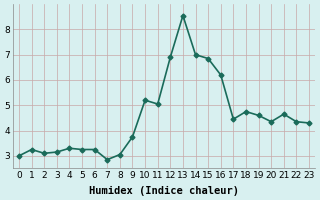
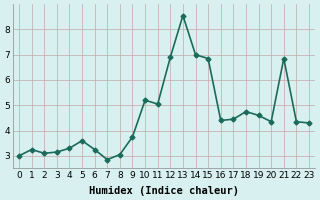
5: 3.25 -> 3.60
16: 6.20 -> 4.40
21: 4.65 -> 6.85
